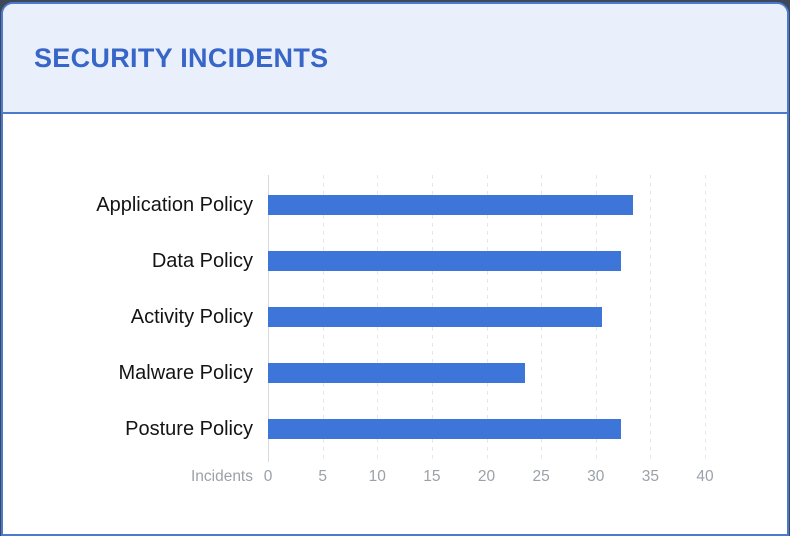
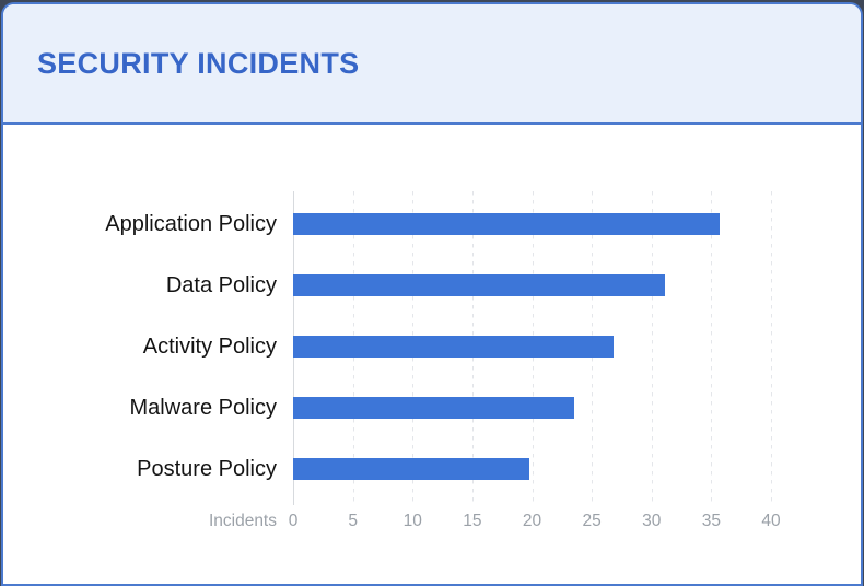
Application Policy: 33.4 -> 35.7
Data Policy: 32.3 -> 31.1
Activity Policy: 30.6 -> 26.8
Posture Policy: 32.3 -> 19.8
